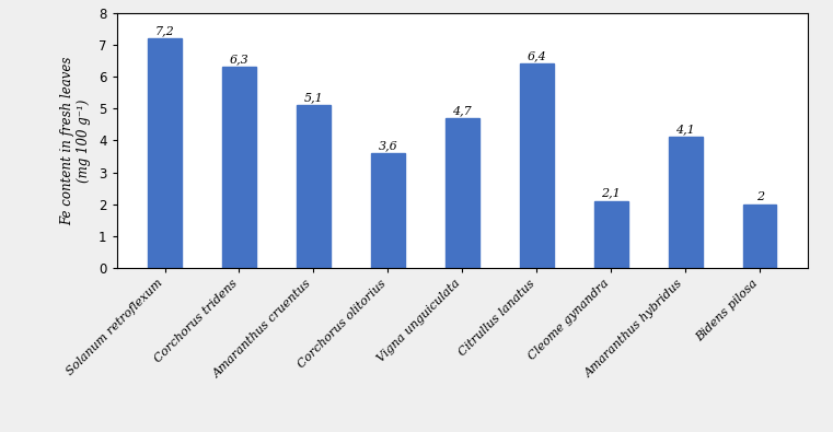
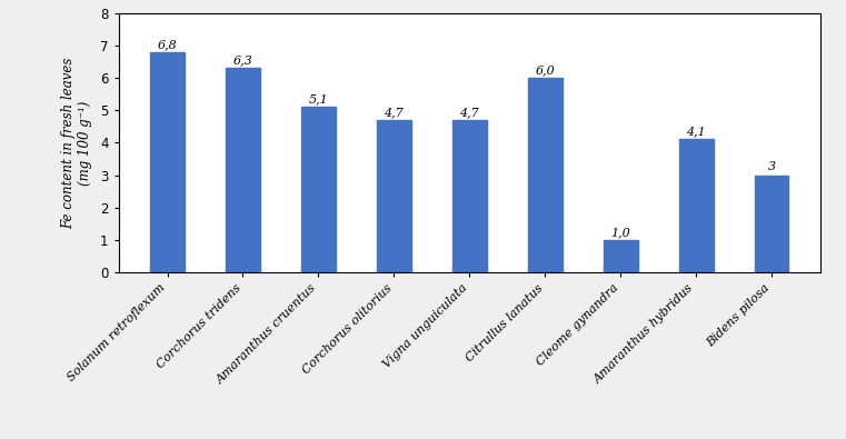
Solanum retroflexum: 7,2 -> 6,8
Corchorus olitorius: 3,6 -> 4,7
Citrullus lanatus: 6,4 -> 6,0
Cleome gynandra: 2,1 -> 1,0
Bidens pilosa: 2 -> 3
